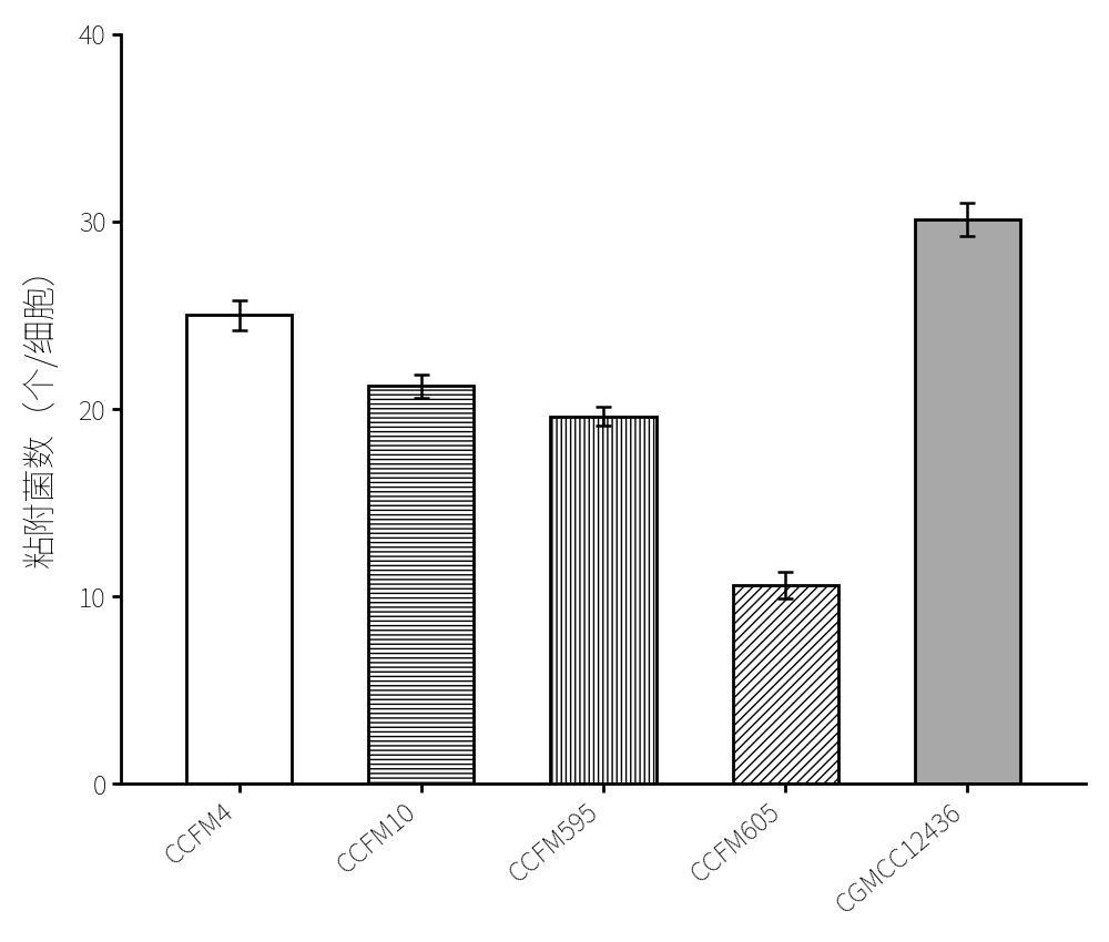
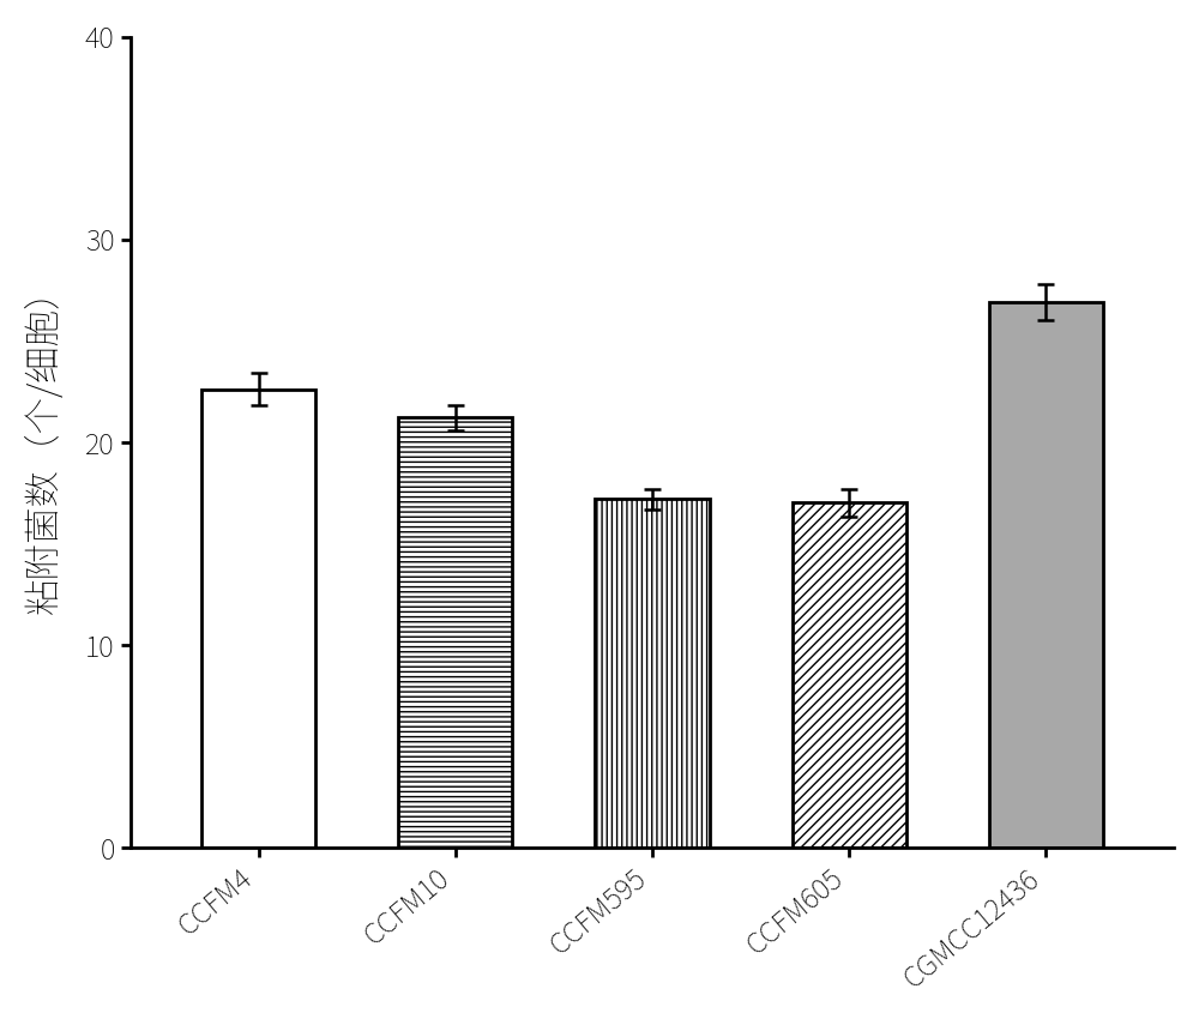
CCFM4: 25.0 -> 22.6
CCFM595: 19.6 -> 17.2
CCFM605: 10.6 -> 17.0
CGMCC12436: 30.1 -> 26.9
